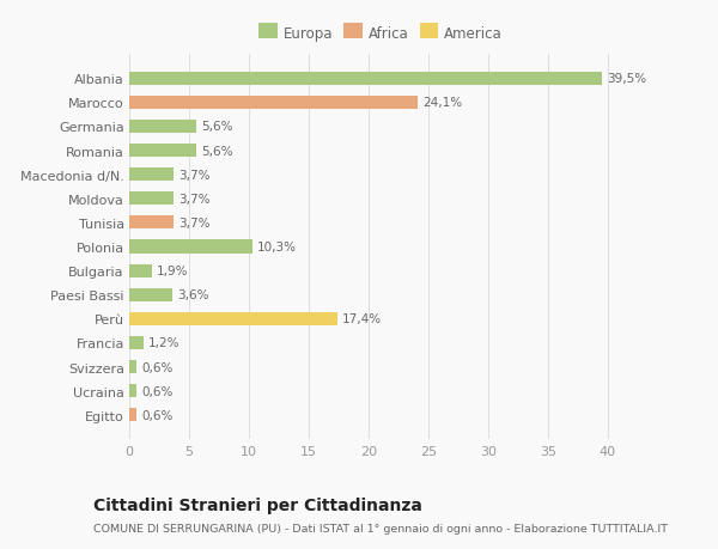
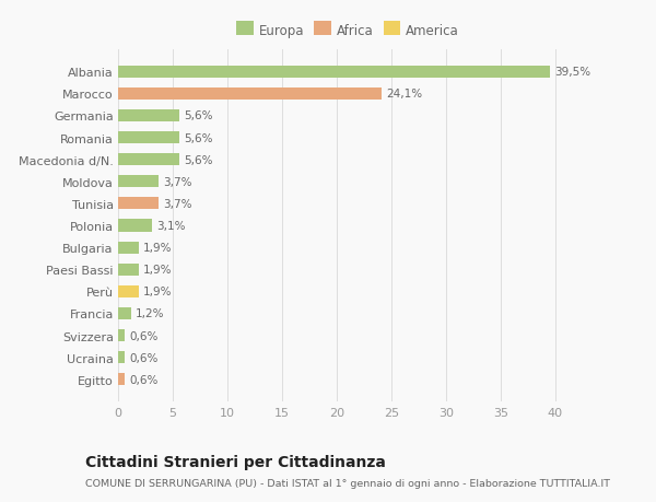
Macedonia d/N.: 3,7% -> 5,6%
Polonia: 10,3% -> 3,1%
Paesi Bassi: 3,6% -> 1,9%
Perù: 17,4% -> 1,9%
